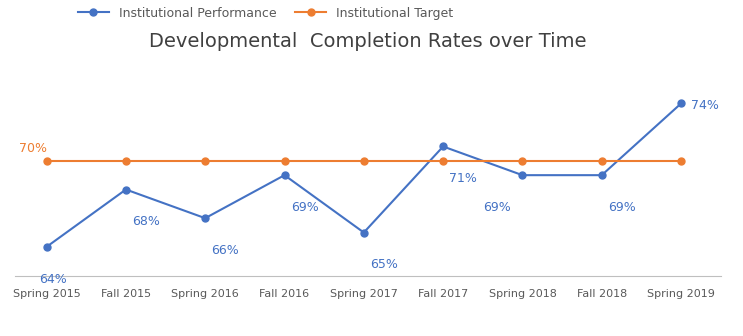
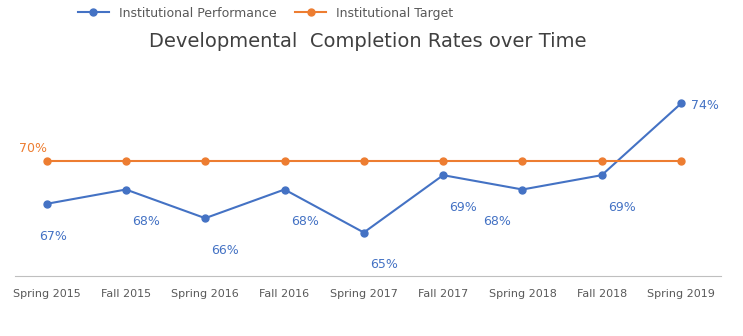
Institutional Performance/Spring 2015: 64% -> 67%
Institutional Performance/Fall 2016: 69% -> 68%
Institutional Performance/Fall 2017: 71% -> 69%
Institutional Performance/Spring 2018: 69% -> 68%
